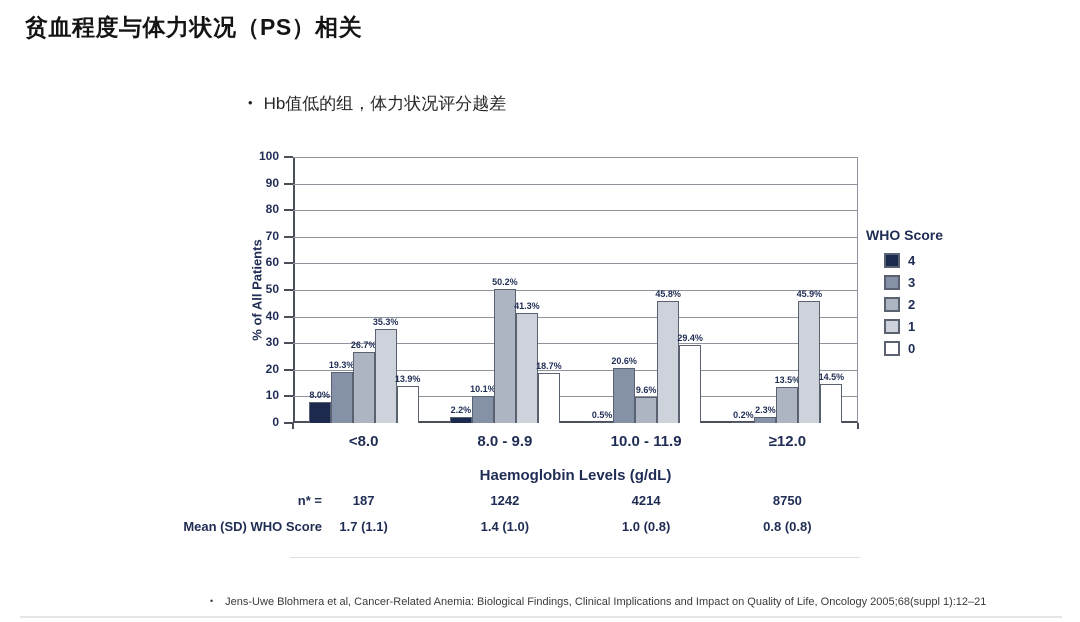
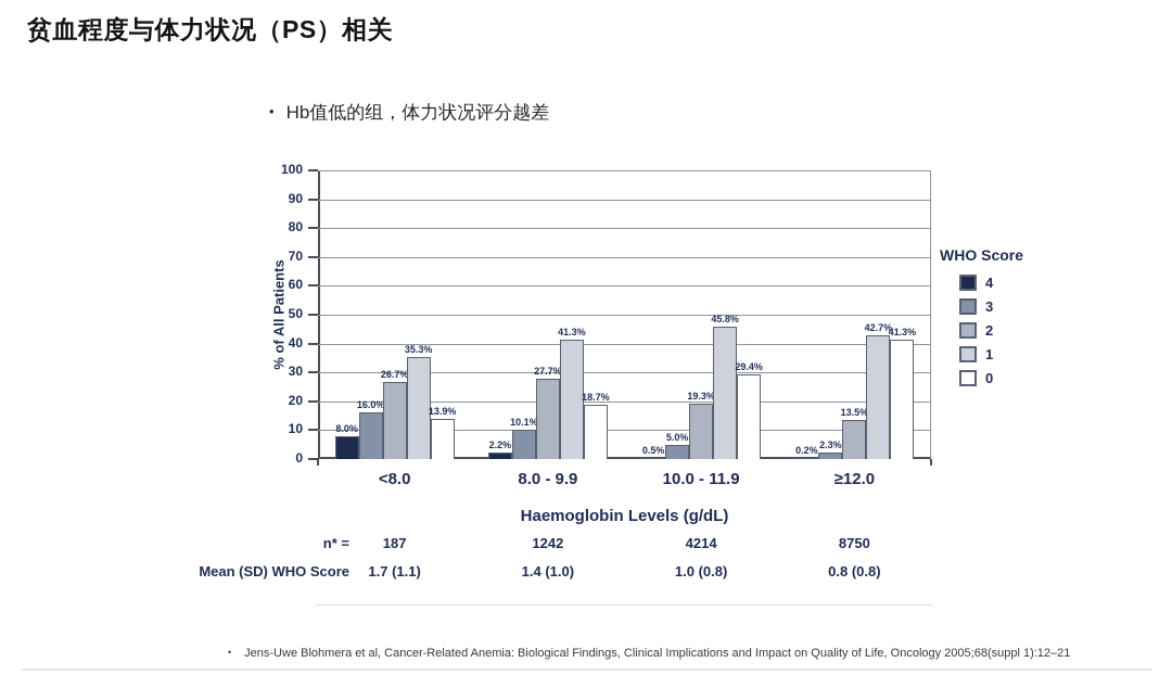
3/<8.0: 19.3% -> 16.0%
2/8.0 - 9.9: 50.2% -> 27.7%
3/10.0 - 11.9: 20.6% -> 5.0%
2/10.0 - 11.9: 9.6% -> 19.3%
1/≥12.0: 45.9% -> 42.7%
0/≥12.0: 14.5% -> 41.3%
